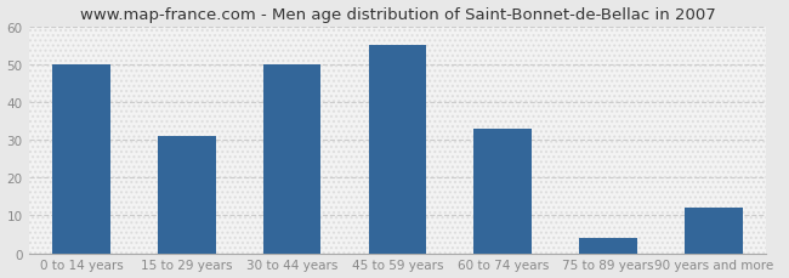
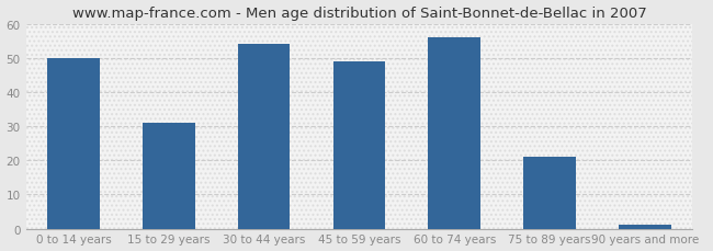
30 to 44 years: 50 -> 54
45 to 59 years: 55 -> 49
60 to 74 years: 33 -> 56
75 to 89 years: 4 -> 21
90 years and more: 12 -> 1
